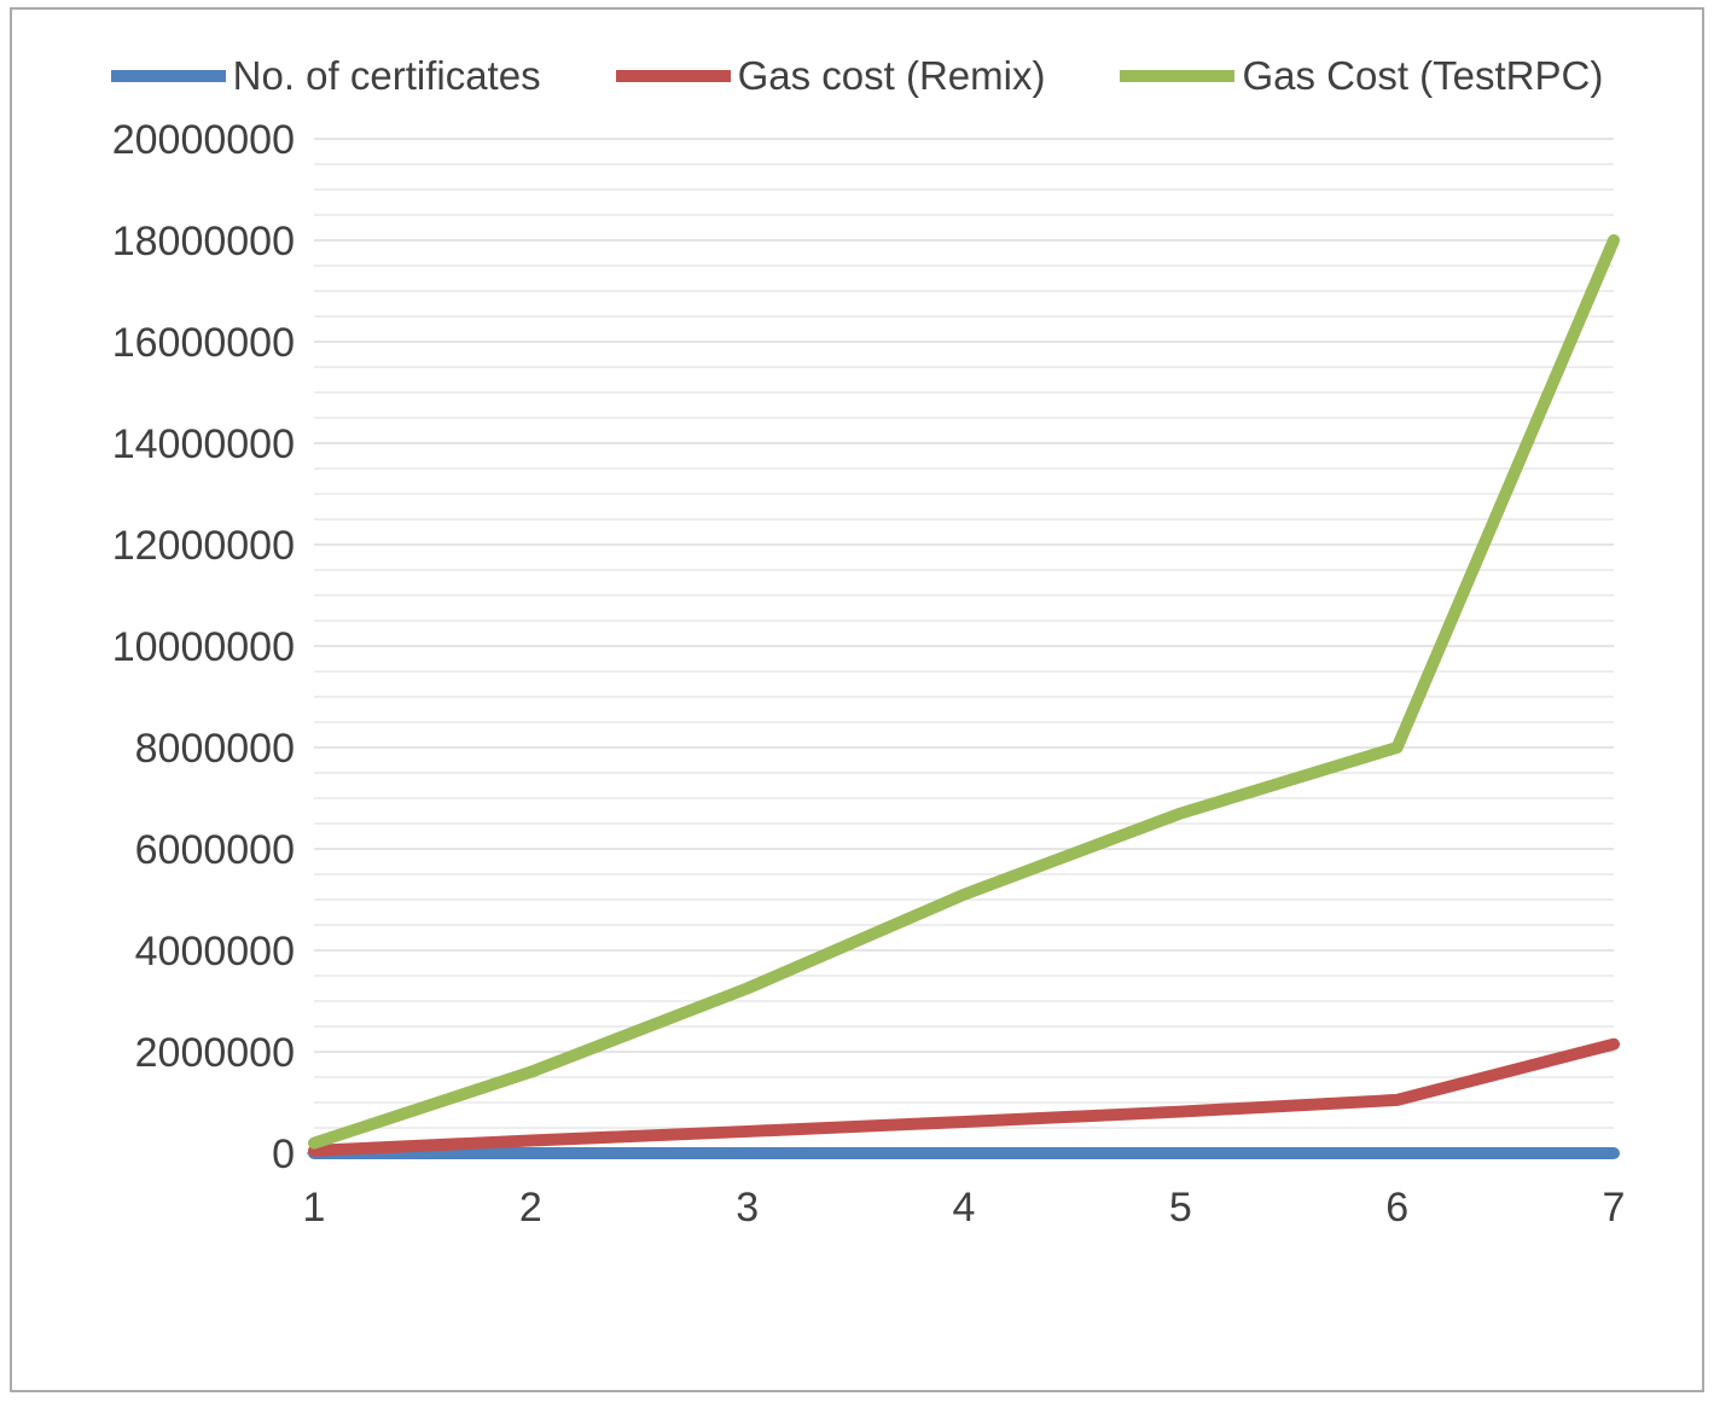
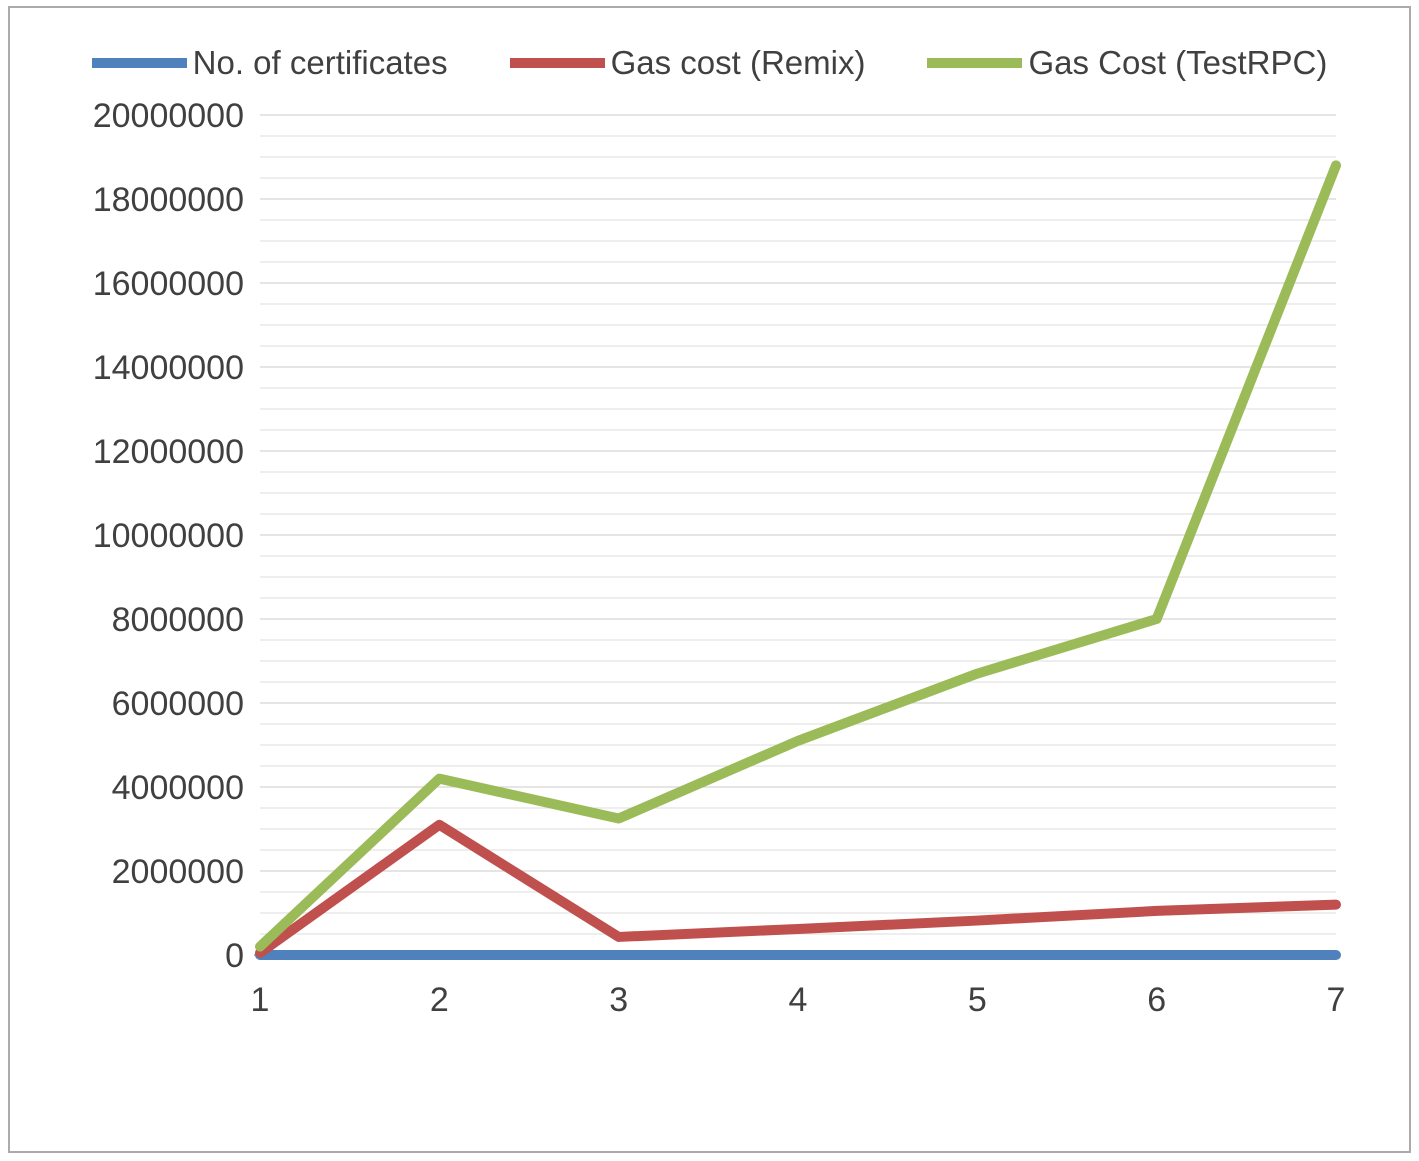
Gas cost (Remix)/2: 200000 -> 3100000
Gas Cost (TestRPC)/2: 1600000 -> 4200000
Gas cost (Remix)/7: 2200000 -> 1200000
Gas Cost (TestRPC)/7: 18000000 -> 18800000
